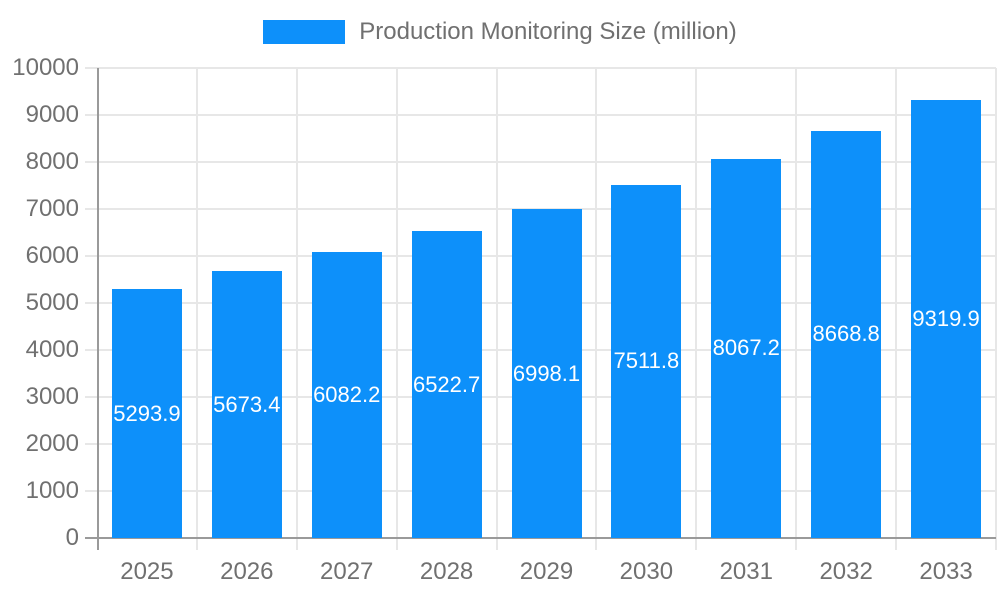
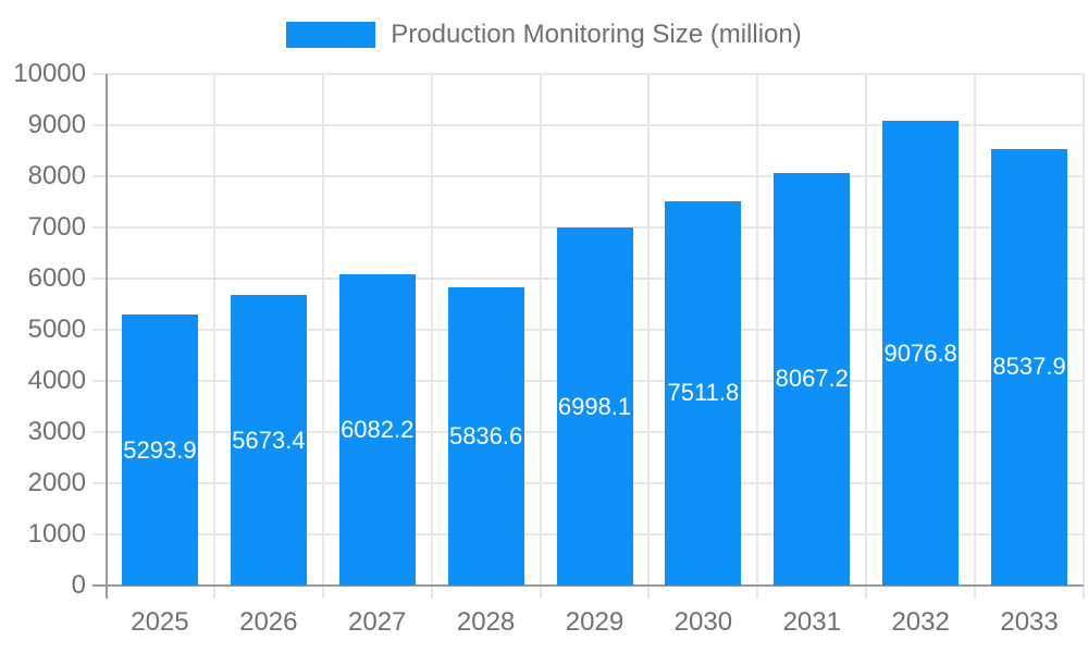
2028: 6522.7 -> 5836.6
2032: 8668.8 -> 9076.8
2033: 9319.9 -> 8537.9
